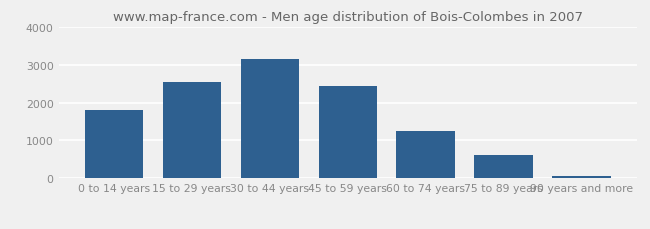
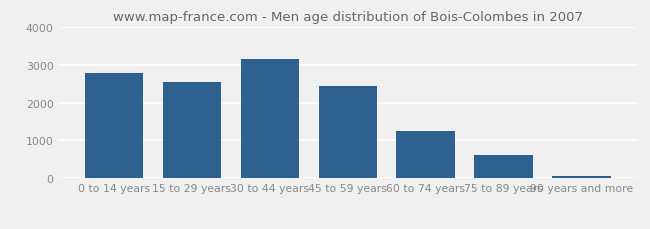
0 to 14 years: 1800 -> 2780
